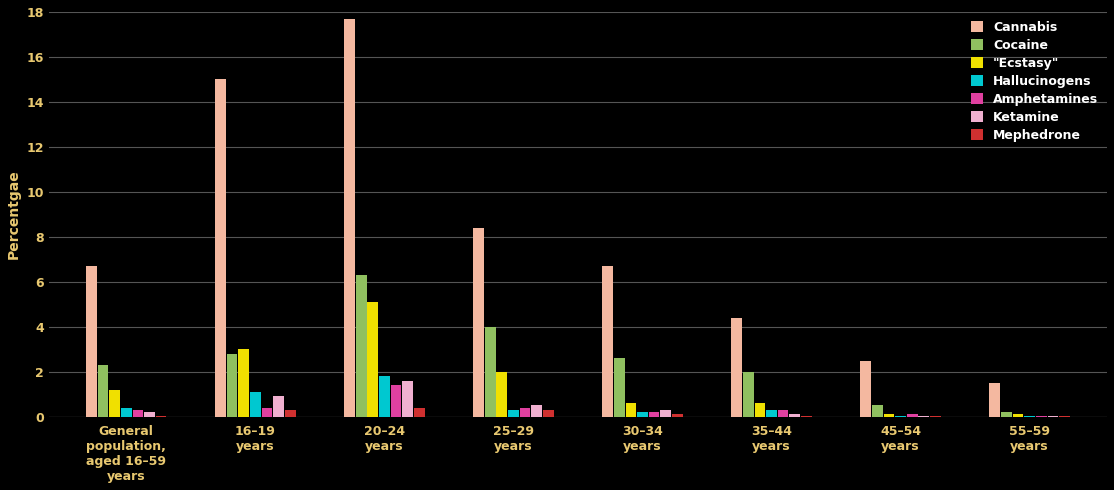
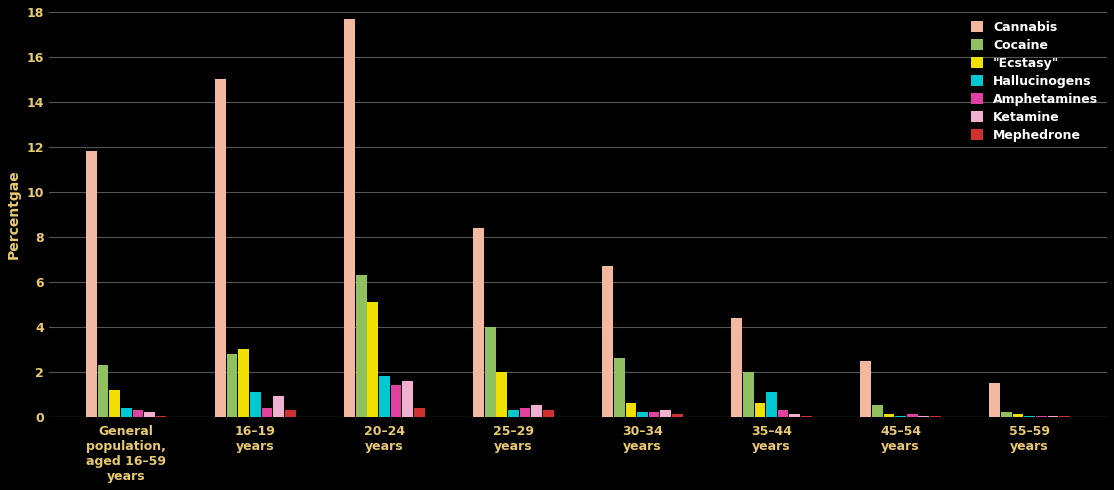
Cannabis/General population, aged 16–59 years: 6.7 -> 11.8
Hallucinogens/35–44 years: 0.30 -> 1.10
